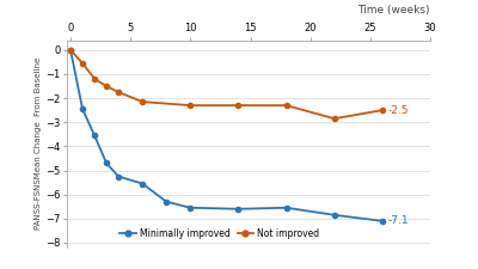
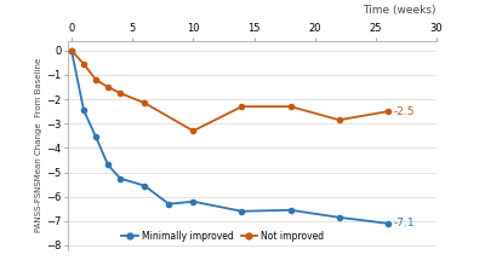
Minimally improved/10: -6.55 -> -6.20
Not improved/10: -2.30 -> -3.30
